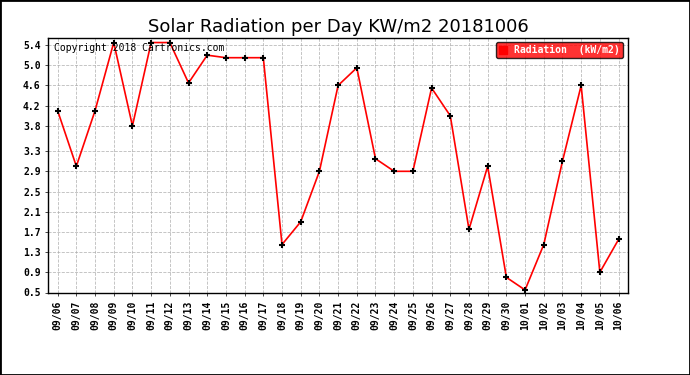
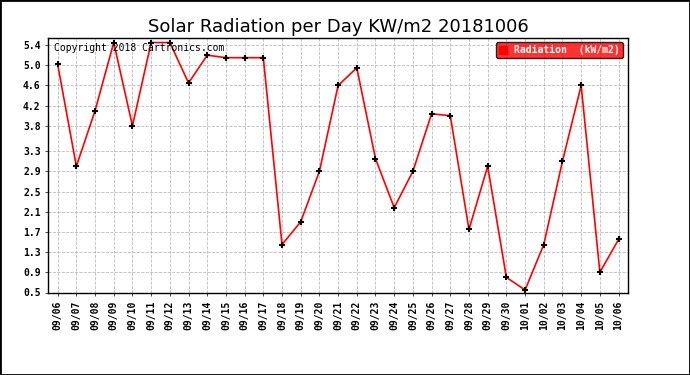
09/06: 4.10 -> 5.02
09/24: 2.90 -> 2.18
09/26: 4.55 -> 4.04
